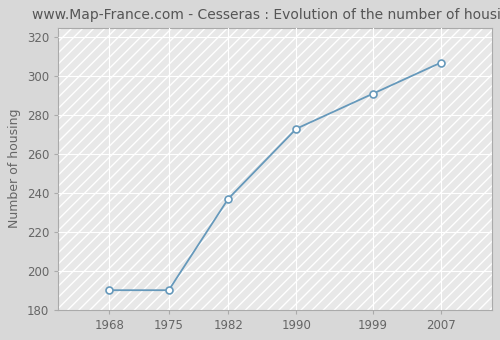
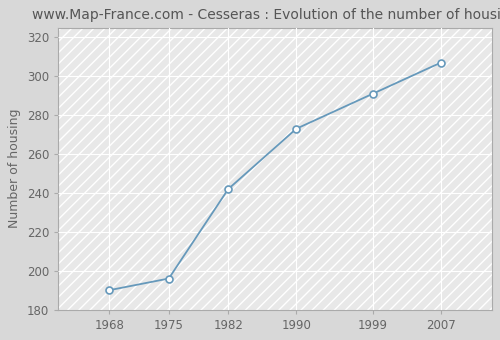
1975: 190 -> 196
1982: 237 -> 242
